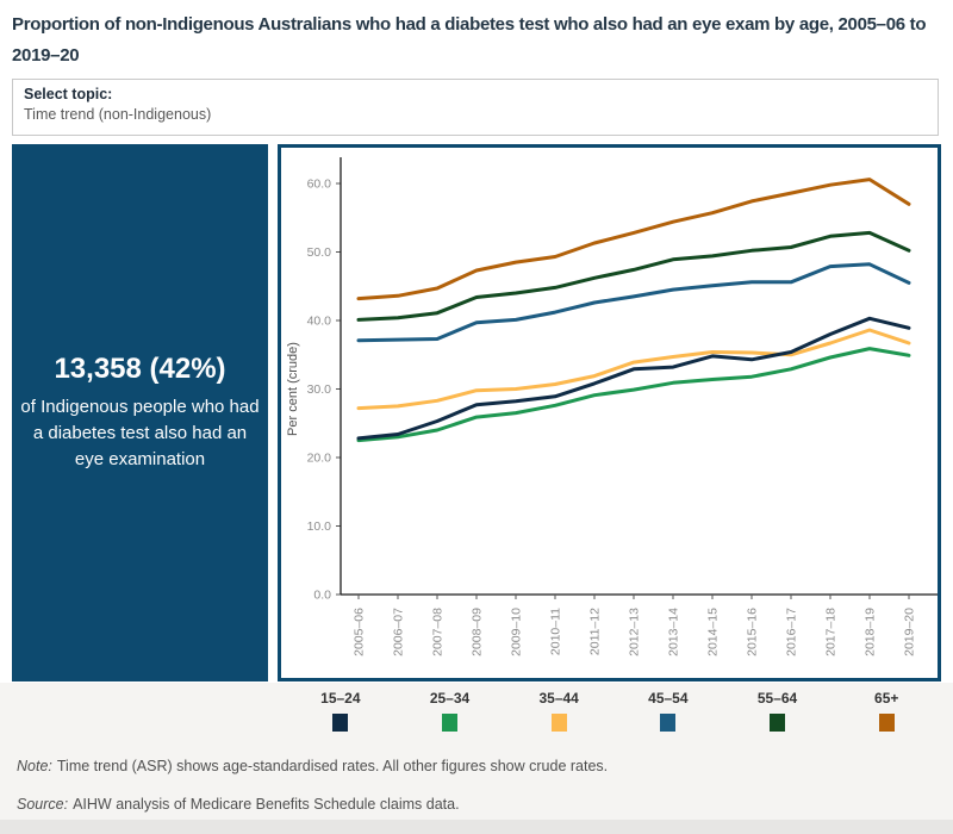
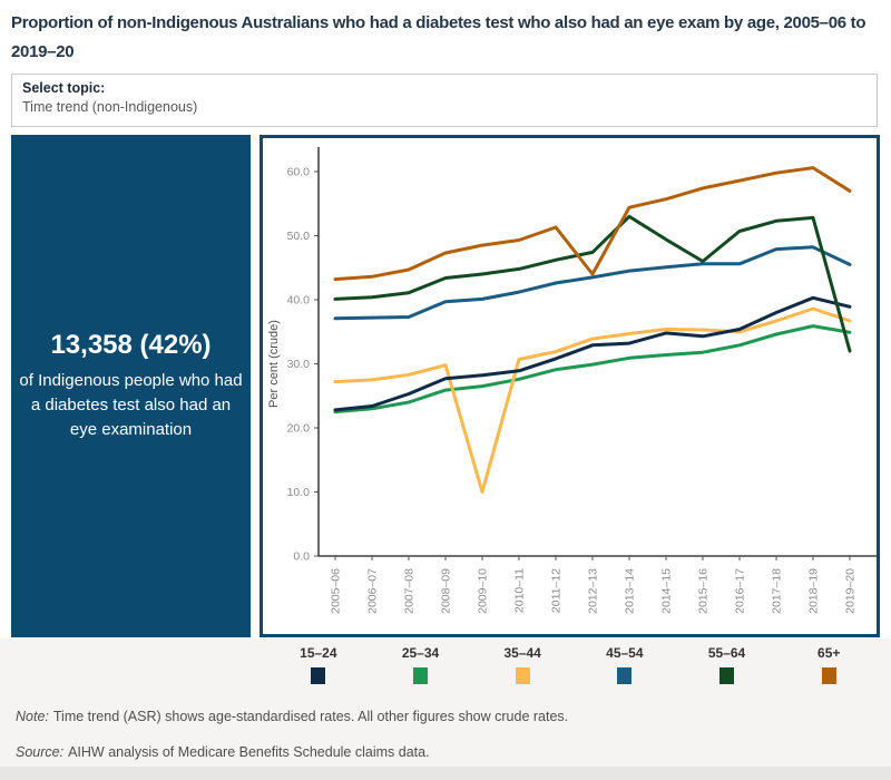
35–44/2009–10: 30 -> 10
65+/2012–13: 53 -> 44
55–64/2013–14: 49 -> 53
55–64/2015–16: 50 -> 46
55–64/2019–20: 50 -> 32
